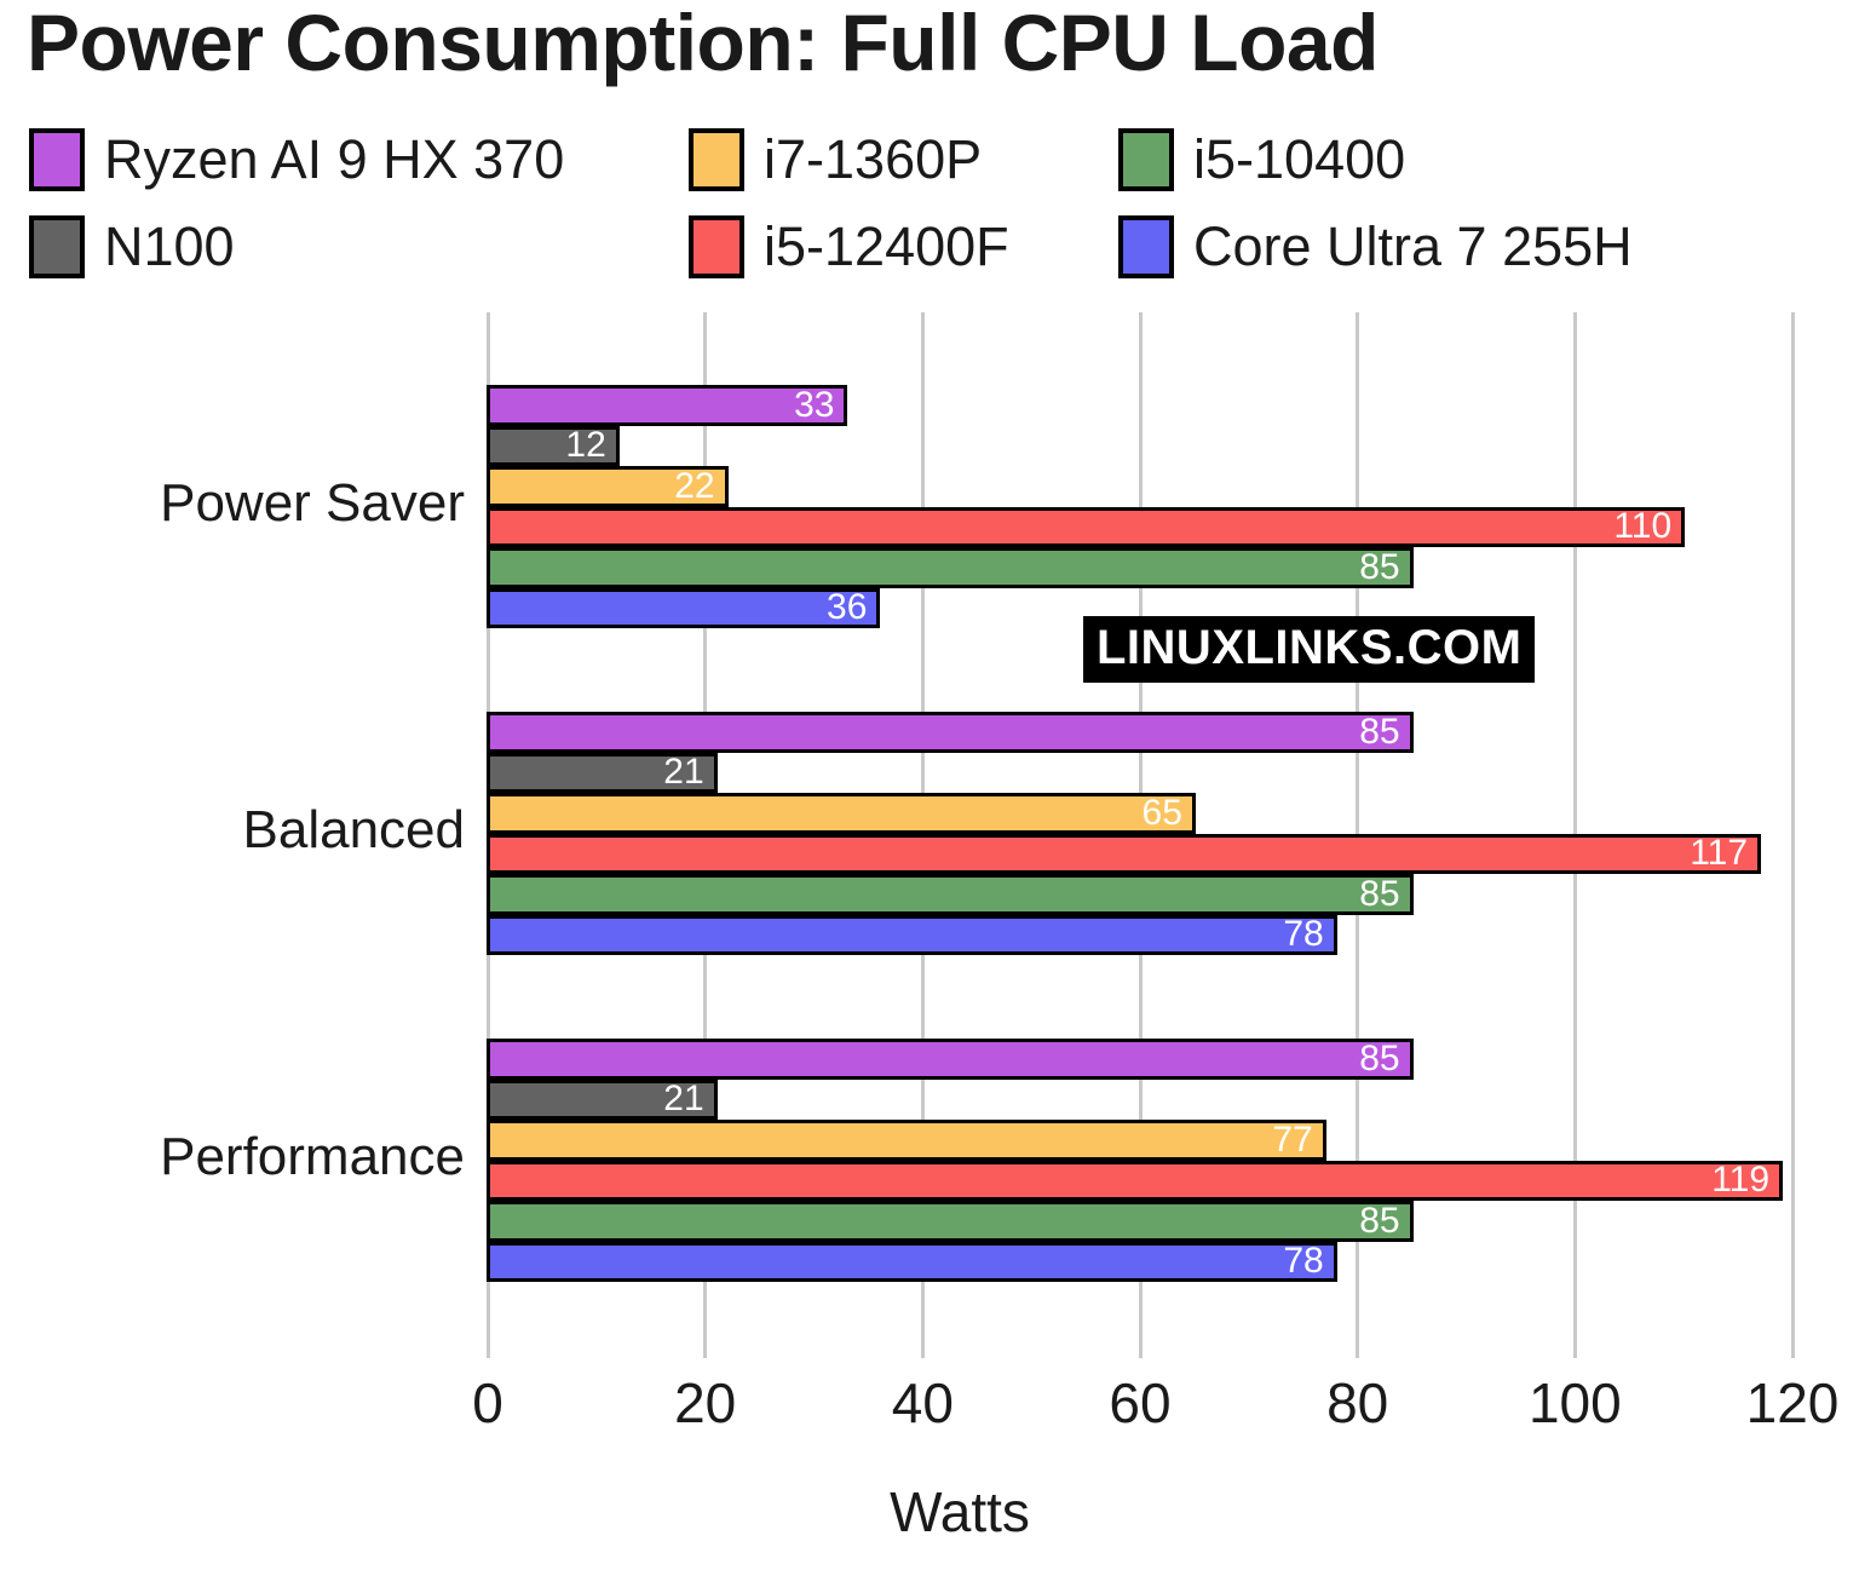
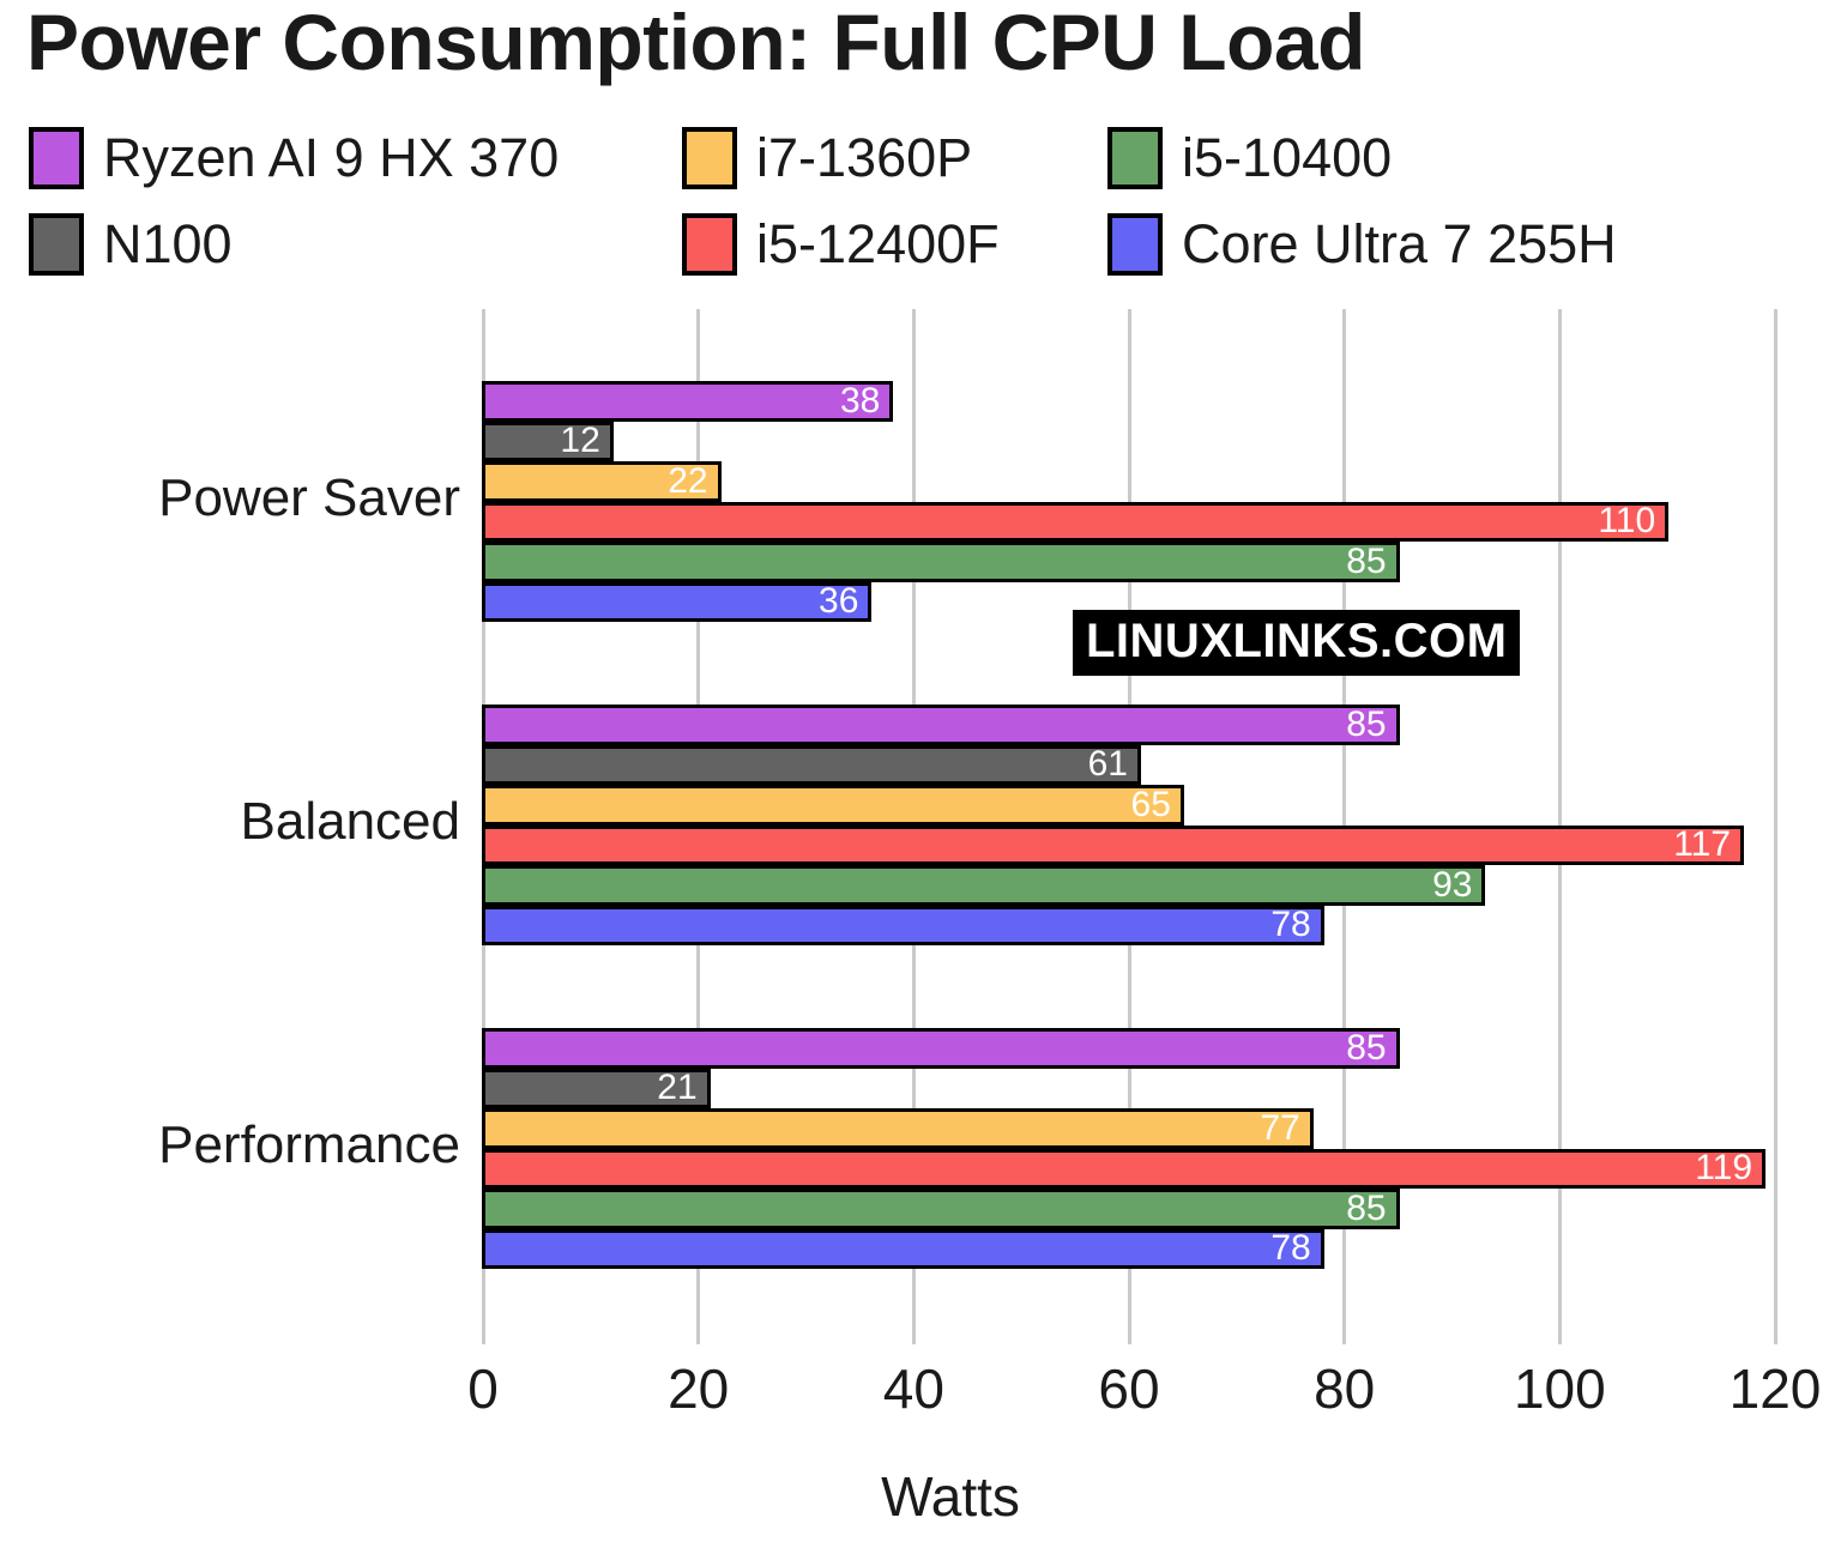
Ryzen AI 9 HX 370/Power Saver: 33 -> 38
N100/Balanced: 21 -> 61
i5-10400/Balanced: 85 -> 93
